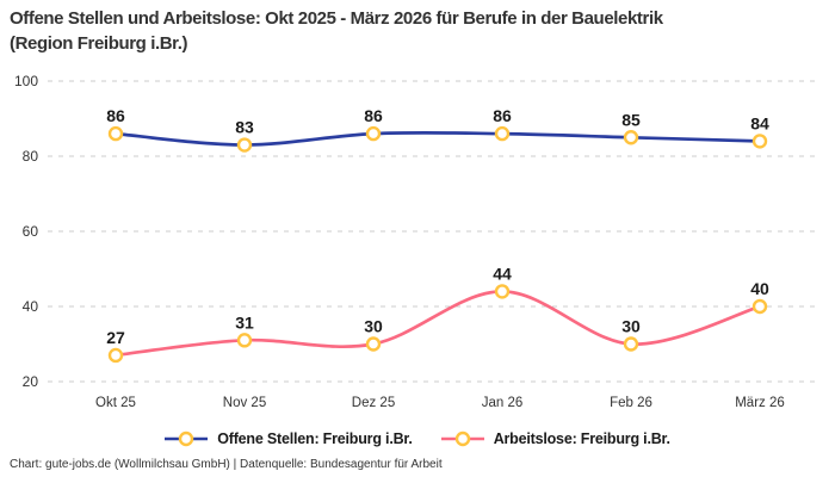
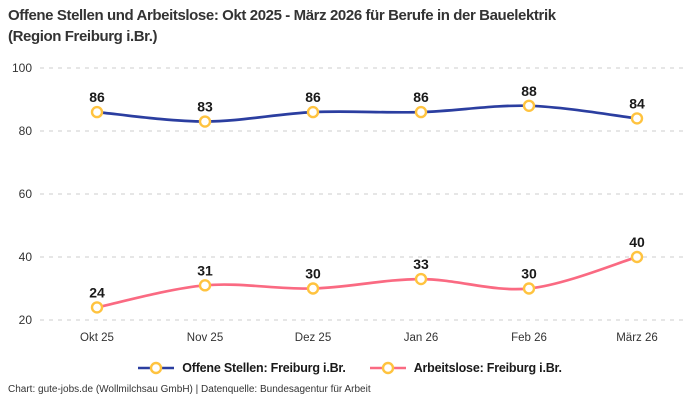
Arbeitslose: Freiburg i.Br./Okt 25: 27 -> 24
Arbeitslose: Freiburg i.Br./Jan 26: 44 -> 33
Offene Stellen: Freiburg i.Br./Feb 26: 85 -> 88
